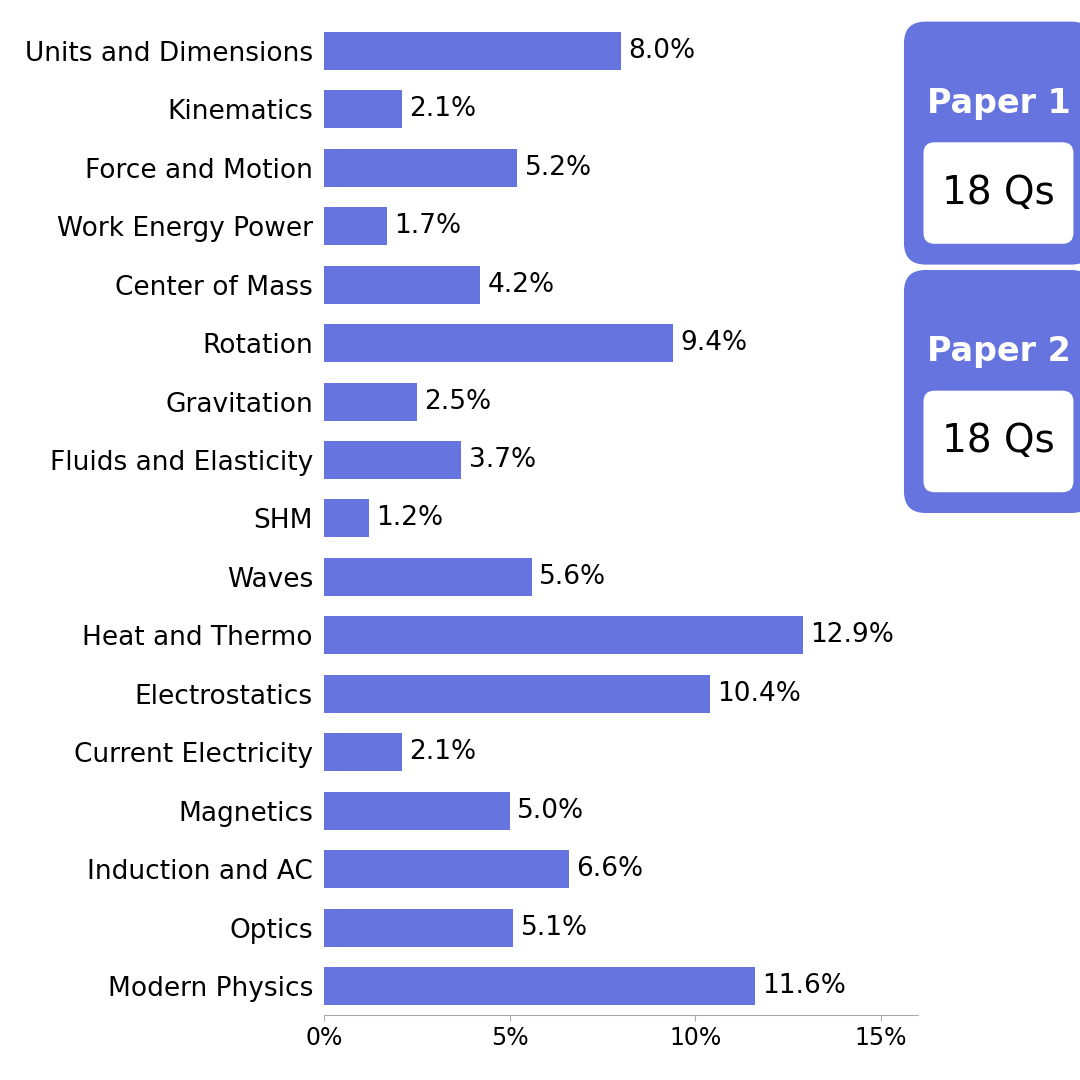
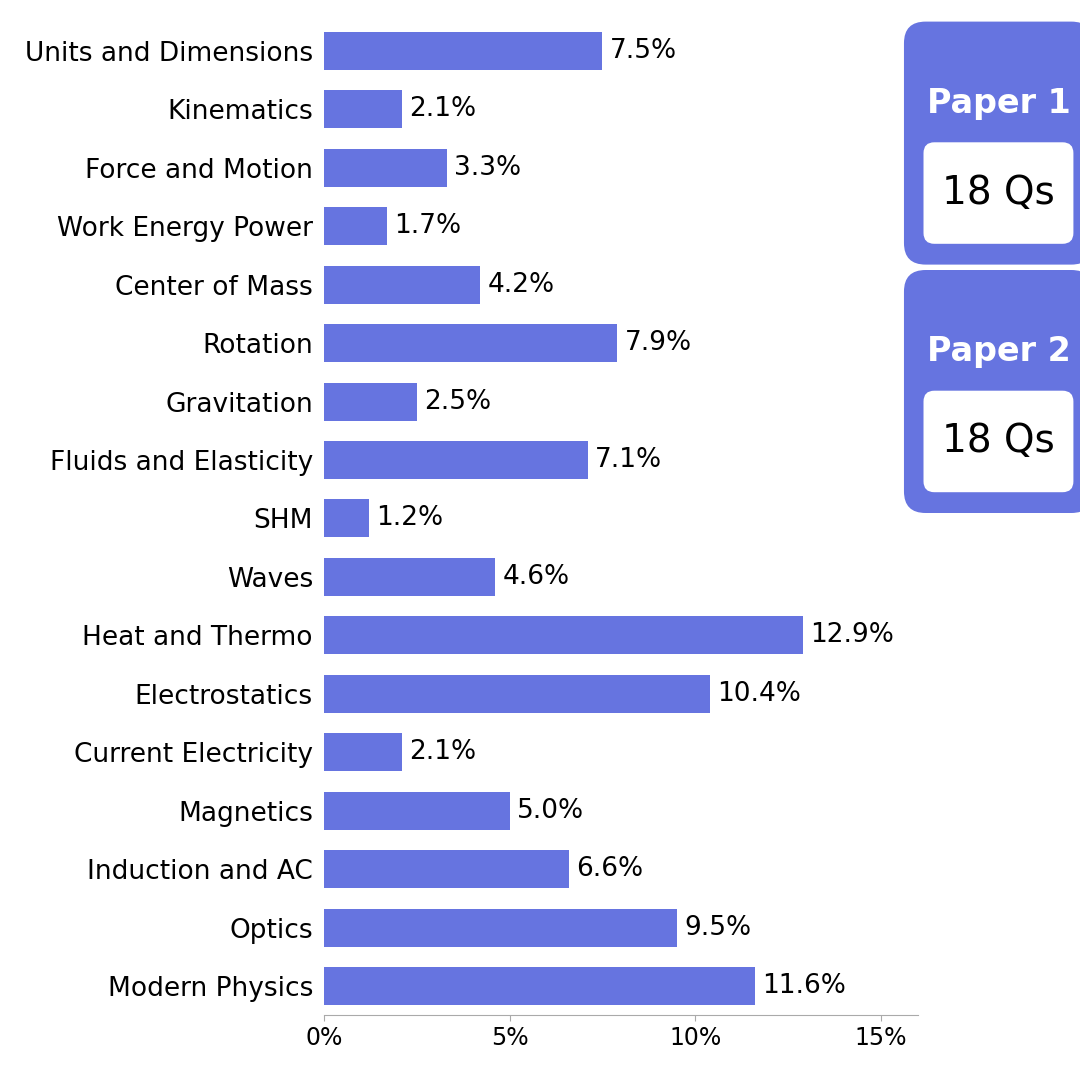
Units and Dimensions: 8.0% -> 7.5%
Force and Motion: 5.2% -> 3.3%
Rotation: 9.4% -> 7.9%
Fluids and Elasticity: 3.7% -> 7.1%
Waves: 5.6% -> 4.6%
Optics: 5.1% -> 9.5%
